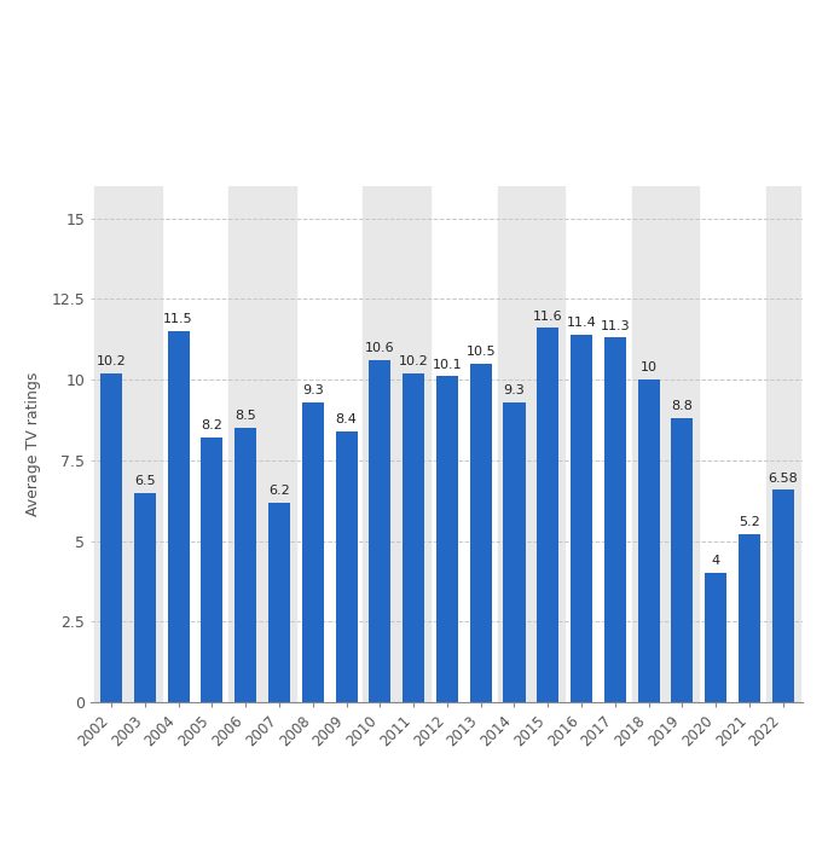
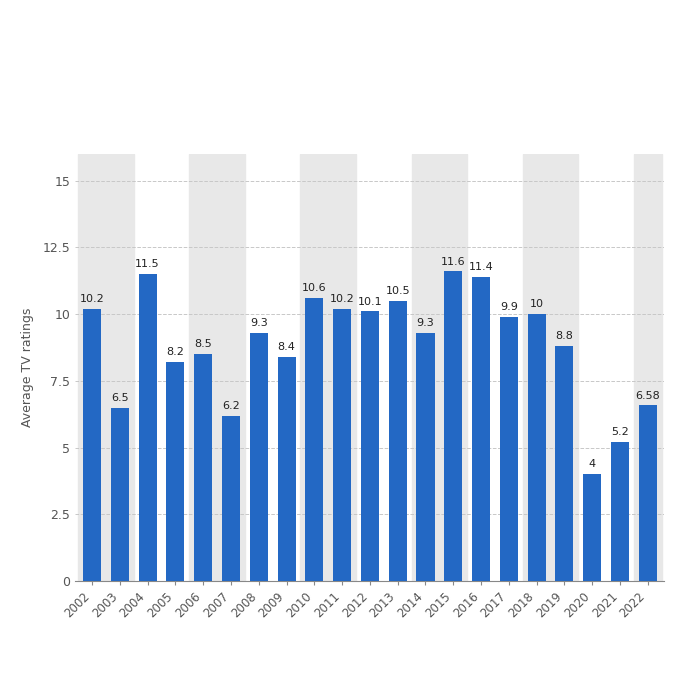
2017: 11.3 -> 9.9
